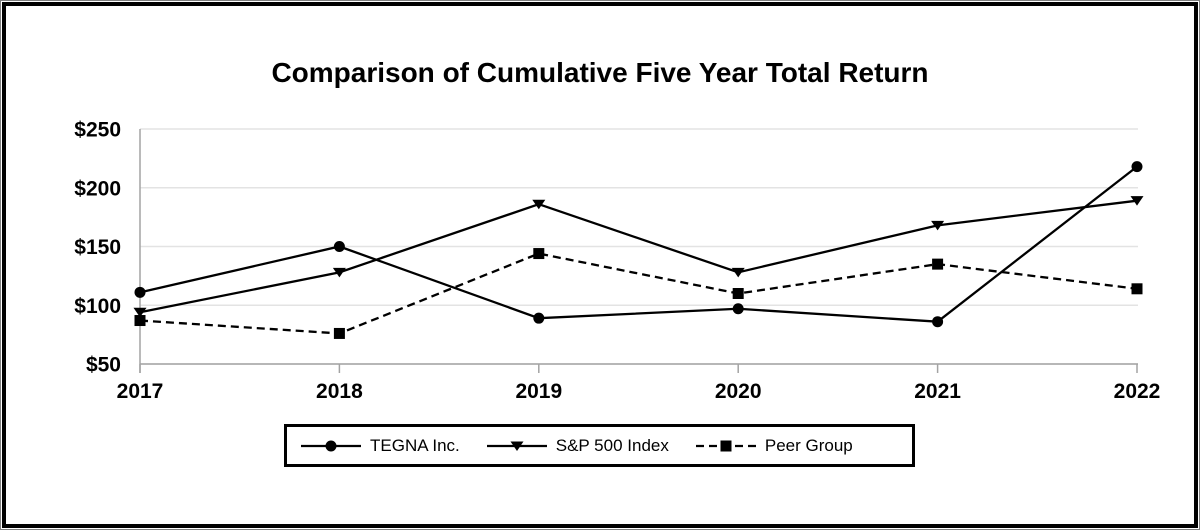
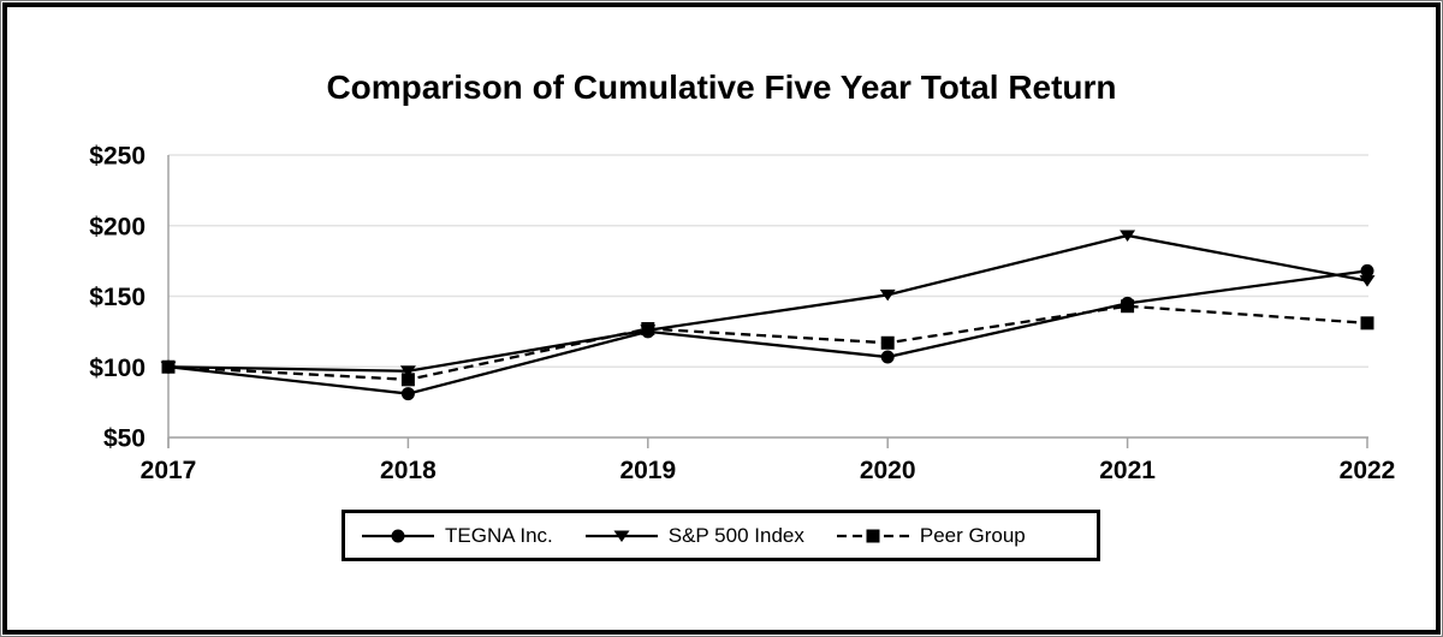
TEGNA Inc./2017: $111 -> $100
S&P 500 Index/2017: $94 -> $100
Peer Group/2017: $87 -> $100
TEGNA Inc./2018: $150 -> $81
S&P 500 Index/2018: $128 -> $97
Peer Group/2018: $76 -> $91
TEGNA Inc./2019: $89 -> $125
S&P 500 Index/2019: $186 -> $126
Peer Group/2019: $144 -> $127
TEGNA Inc./2020: $97 -> $107
S&P 500 Index/2020: $128 -> $151
Peer Group/2020: $110 -> $117
TEGNA Inc./2021: $86 -> $145
S&P 500 Index/2021: $168 -> $193
Peer Group/2021: $135 -> $143
TEGNA Inc./2022: $218 -> $168
S&P 500 Index/2022: $189 -> $161
Peer Group/2022: $114 -> $131
